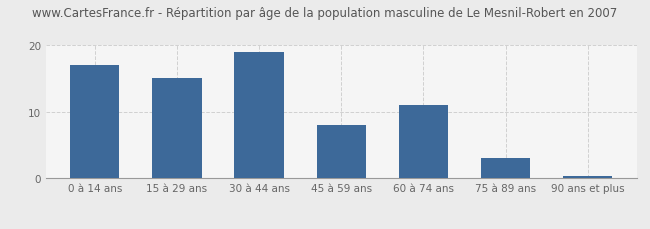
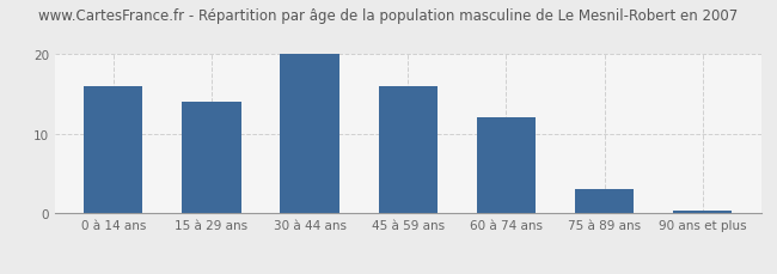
0 à 14 ans: 17.0 -> 16.0
15 à 29 ans: 15.0 -> 14.0
30 à 44 ans: 19.0 -> 20.0
45 à 59 ans: 8.0 -> 16.0
60 à 74 ans: 11.0 -> 12.0
